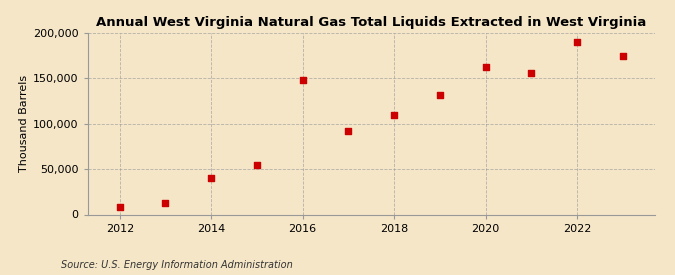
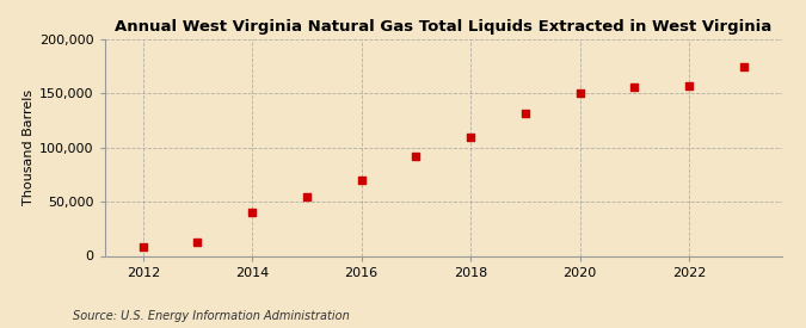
2016: 148,000 -> 70,000
2020: 162,000 -> 150,000
2022: 190,000 -> 157,000
